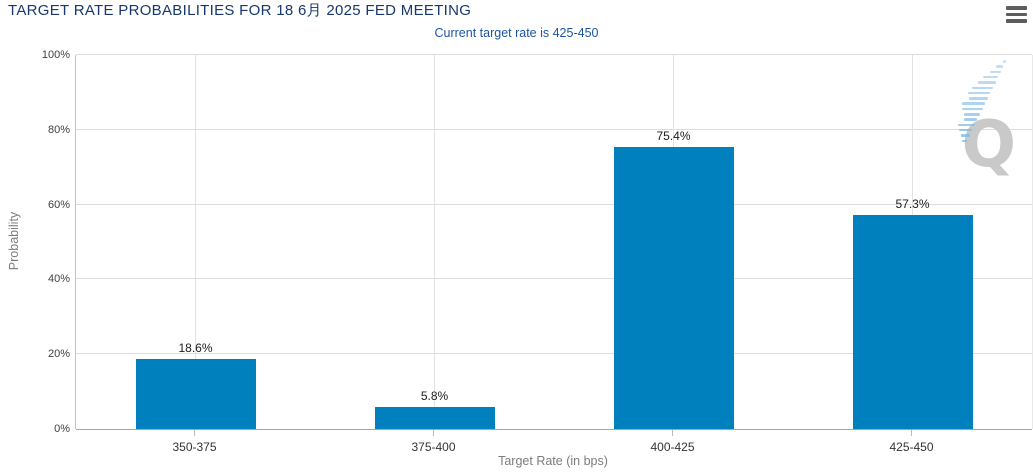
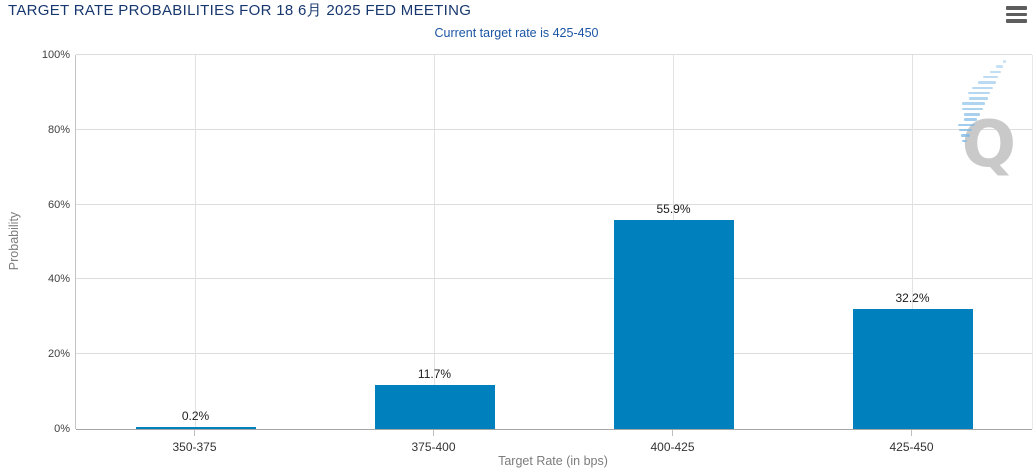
350-375: 18.6% -> 0.2%
375-400: 5.8% -> 11.7%
400-425: 75.4% -> 55.9%
425-450: 57.3% -> 32.2%
